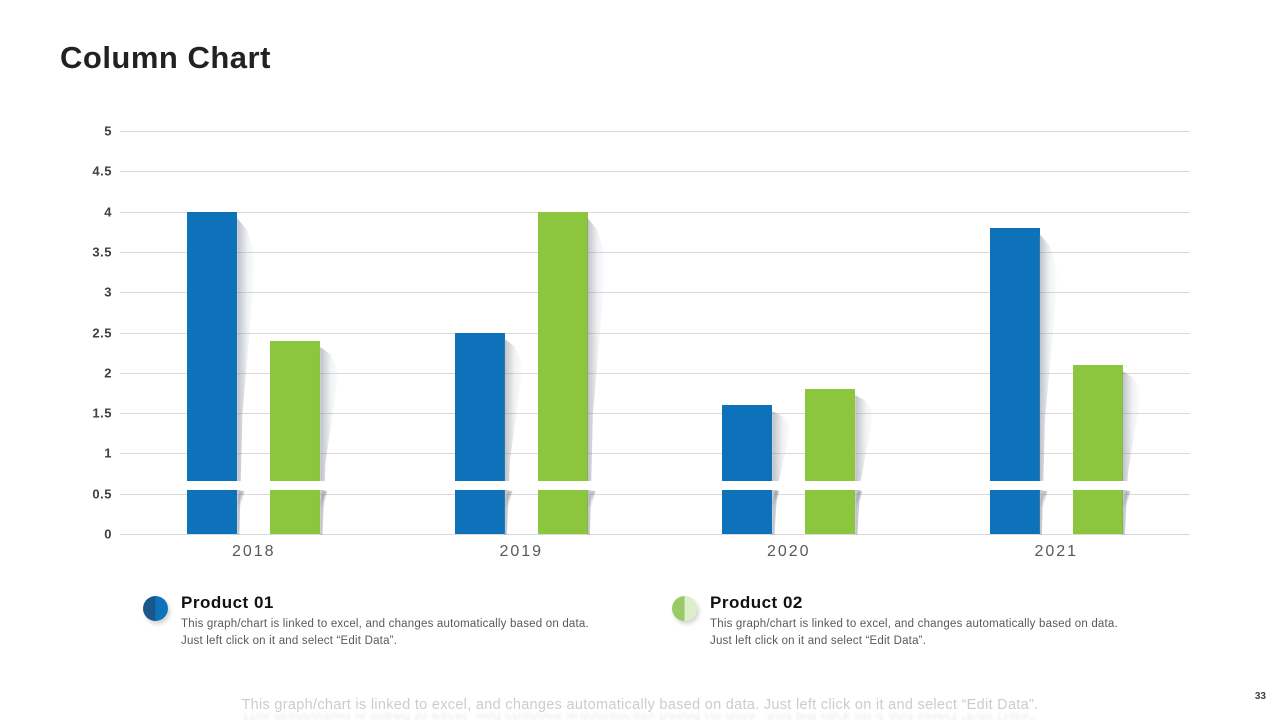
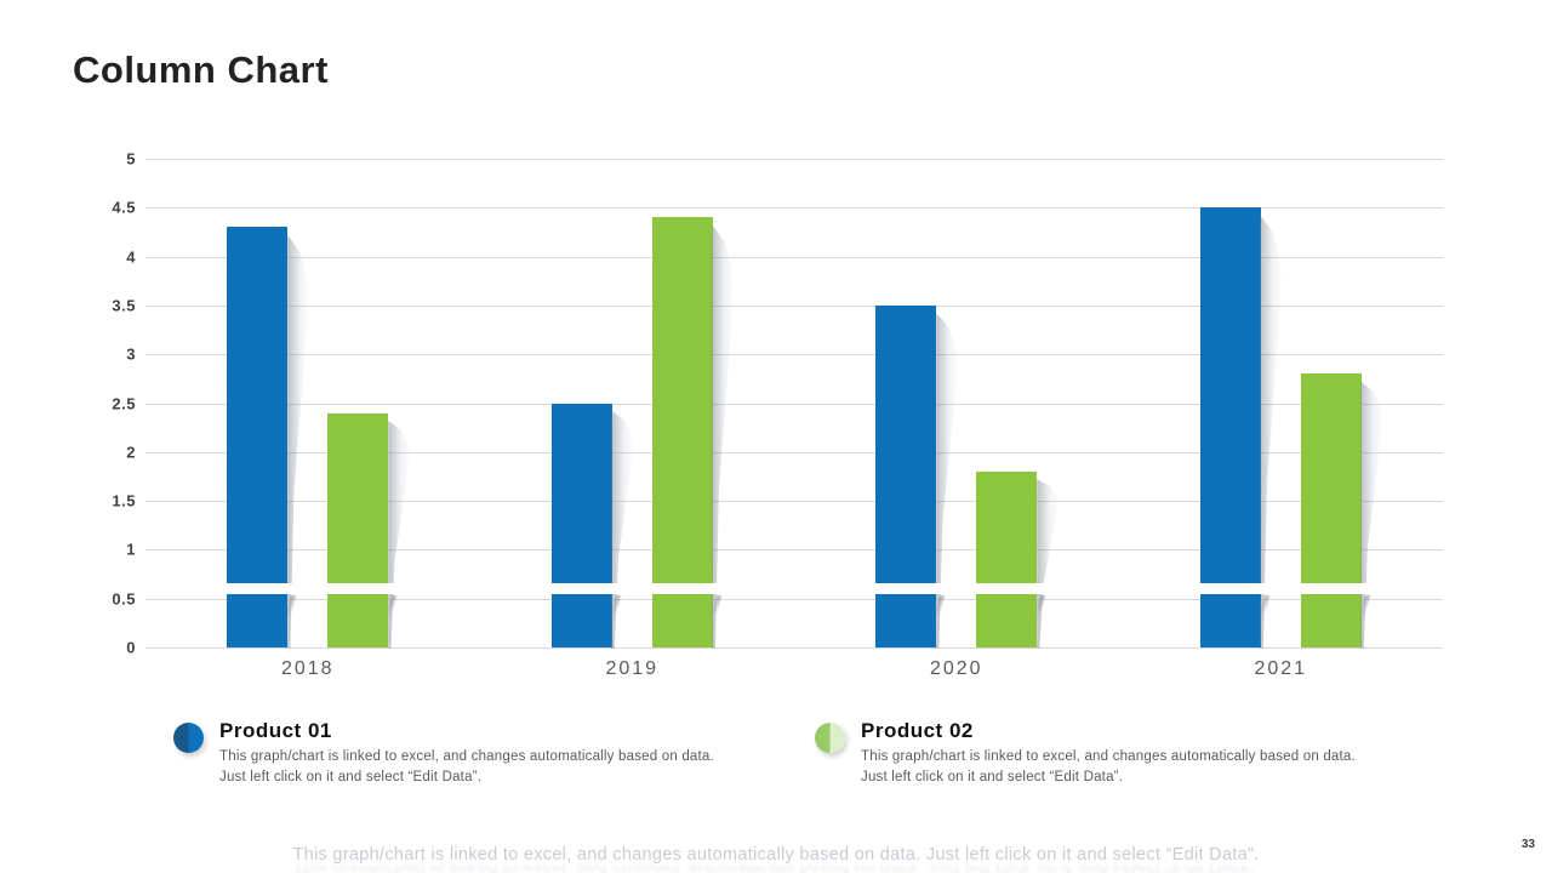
Product 01/2018: 4.0 -> 4.3
Product 02/2019: 4.0 -> 4.4
Product 01/2020: 1.6 -> 3.5
Product 01/2021: 3.8 -> 4.5
Product 02/2021: 2.1 -> 2.8
